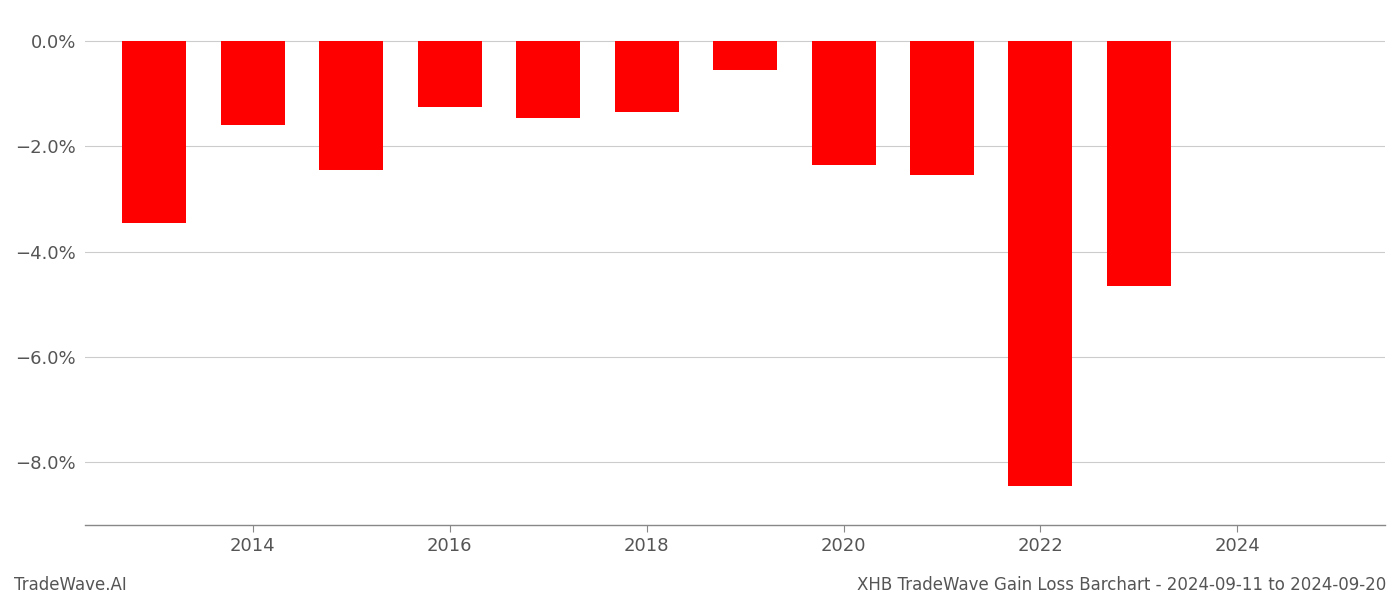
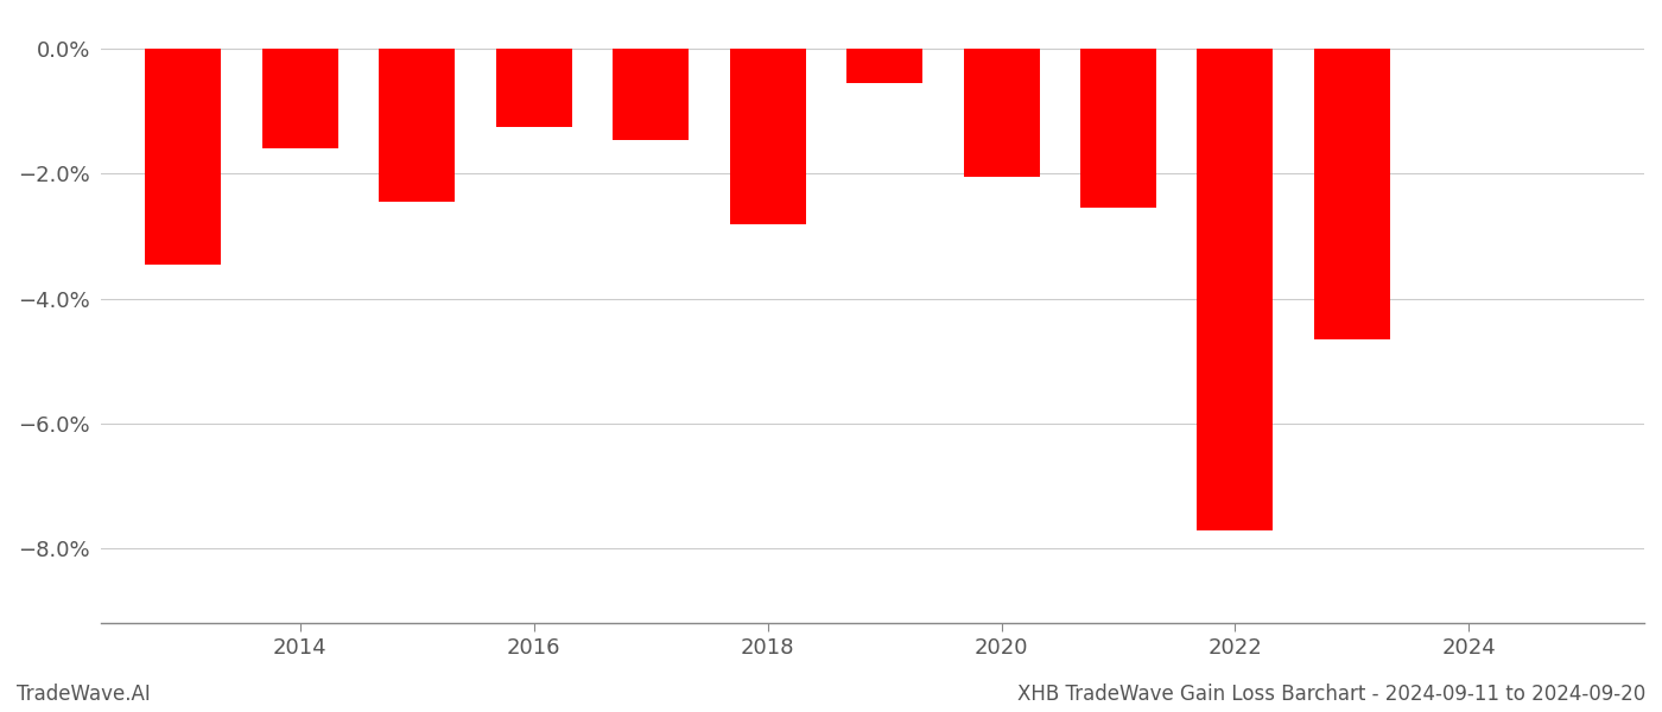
2018: -1.35% -> -2.80%
2020: -2.35% -> -2.04%
2022: -8.45% -> -7.72%
